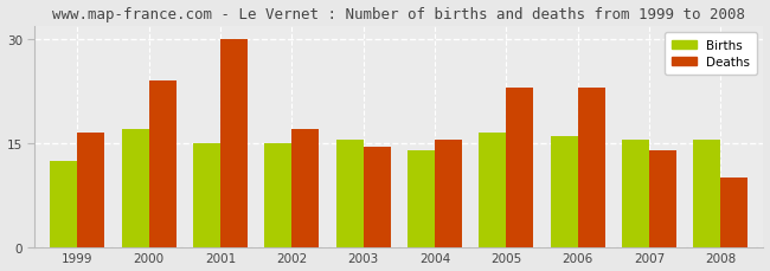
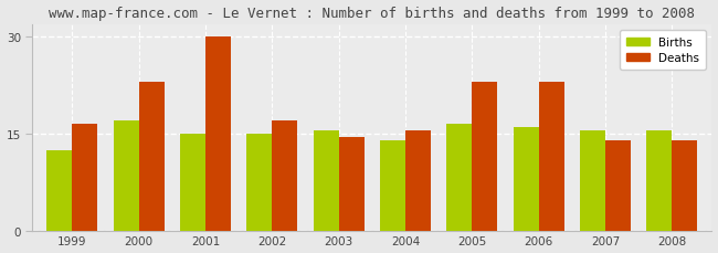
Deaths/2000: 24.0 -> 23.0
Deaths/2008: 10.0 -> 14.0
